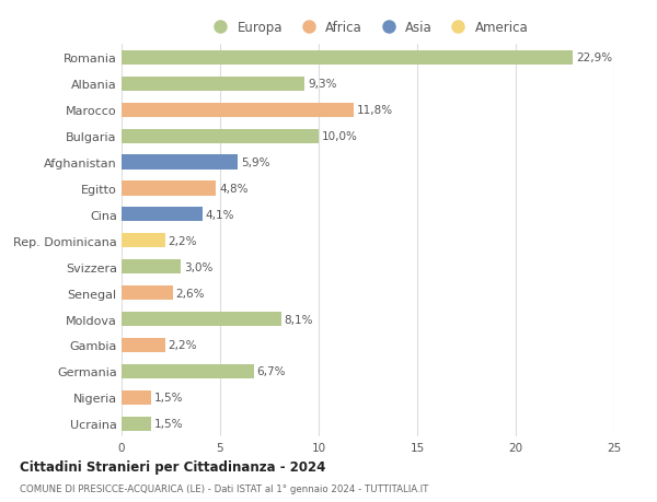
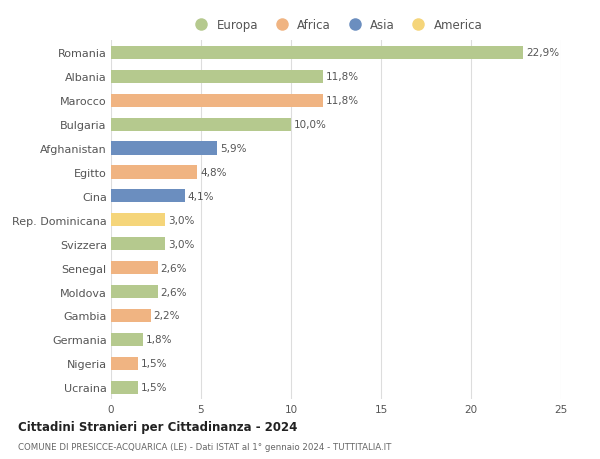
Albania: 9,3% -> 11,8%
Rep. Dominicana: 2,2% -> 3,0%
Moldova: 8,1% -> 2,6%
Germania: 6,7% -> 1,8%
